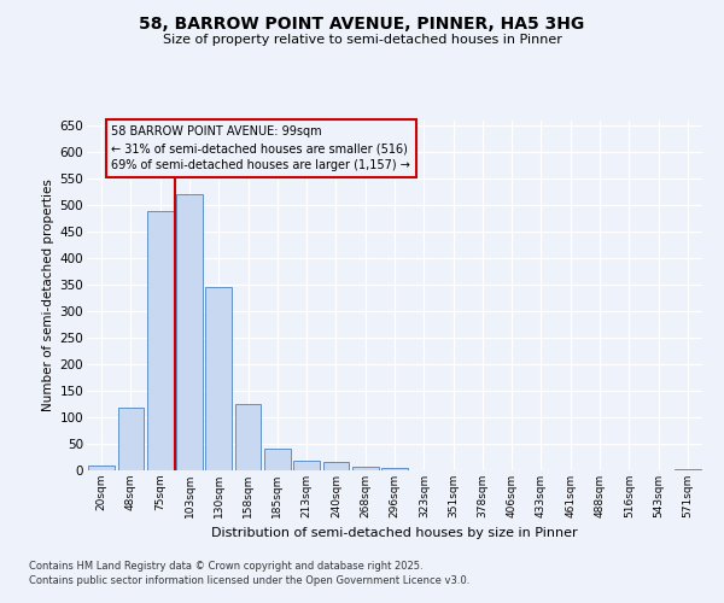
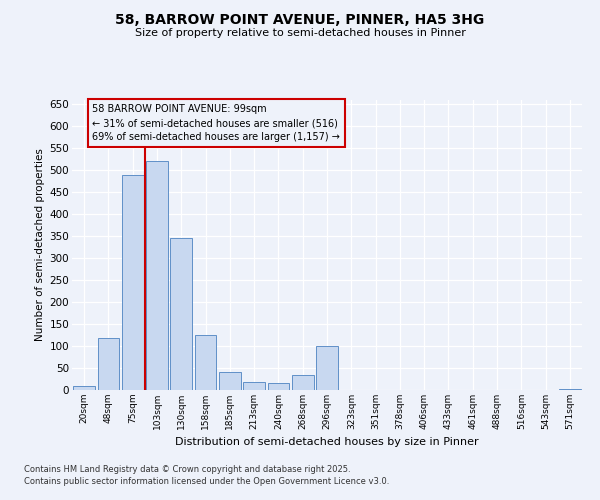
268sqm: 7 -> 35
296sqm: 5 -> 100
